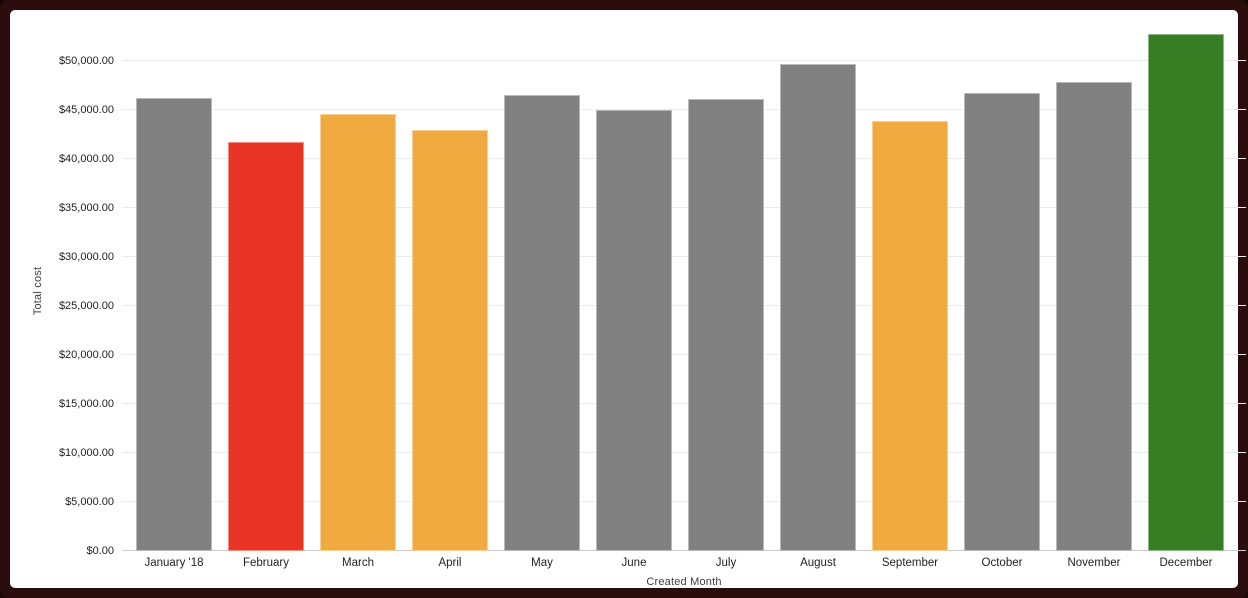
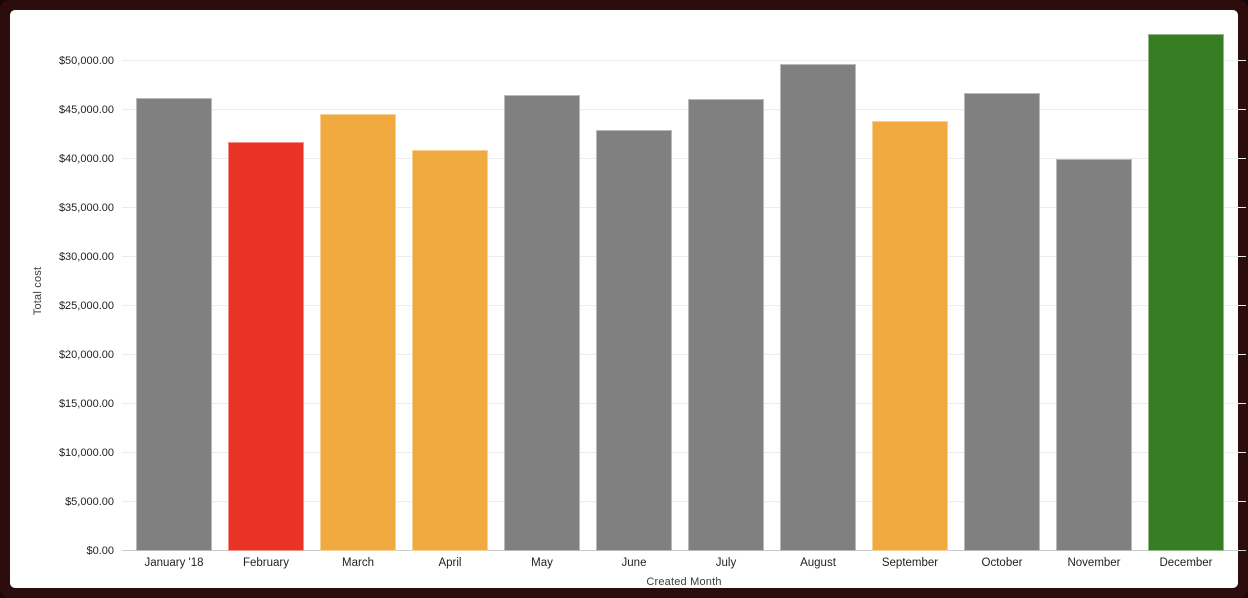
April: $43000 -> $41000
June: $45000 -> $43000
November: $48000 -> $40000
